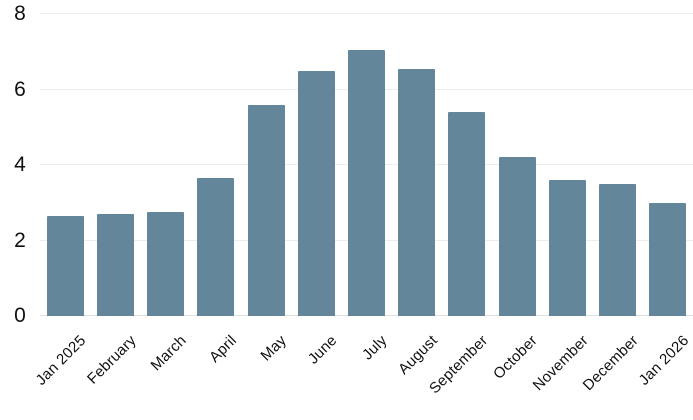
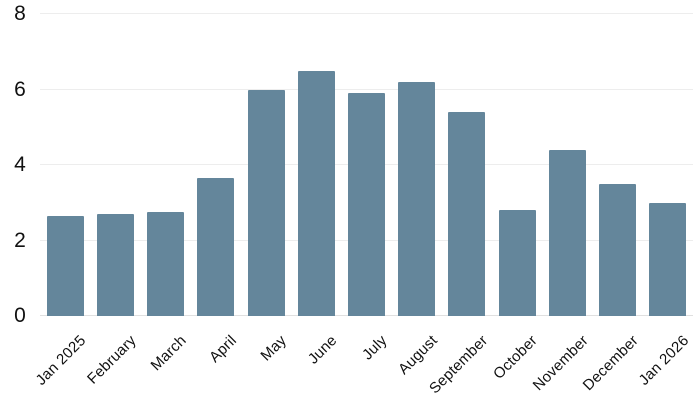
May: 5.6 -> 6.0
July: 7.0 -> 5.9
August: 6.5 -> 6.2
October: 4.2 -> 2.8
November: 3.6 -> 4.4
